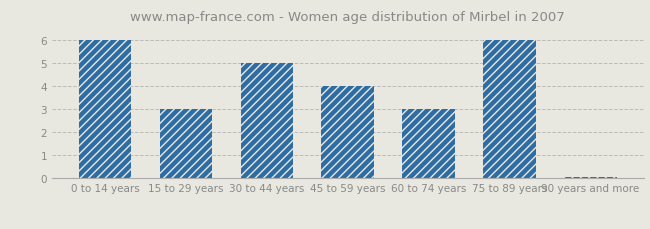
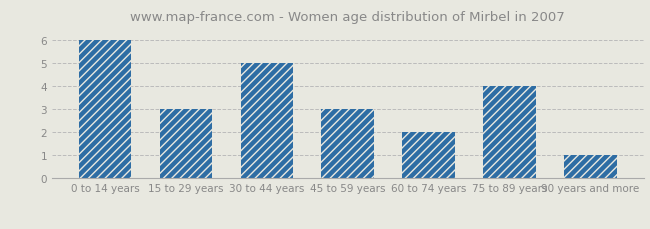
45 to 59 years: 4.00 -> 3.00
60 to 74 years: 3.00 -> 2.00
75 to 89 years: 6.00 -> 4.00
90 years and more: 0.07 -> 1.00
